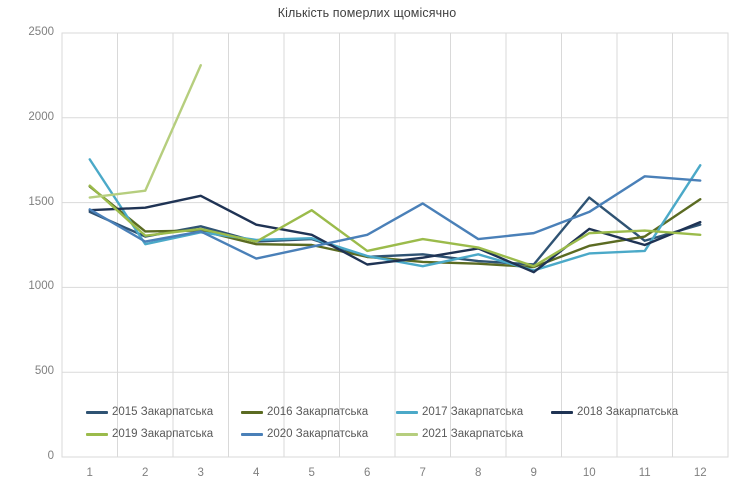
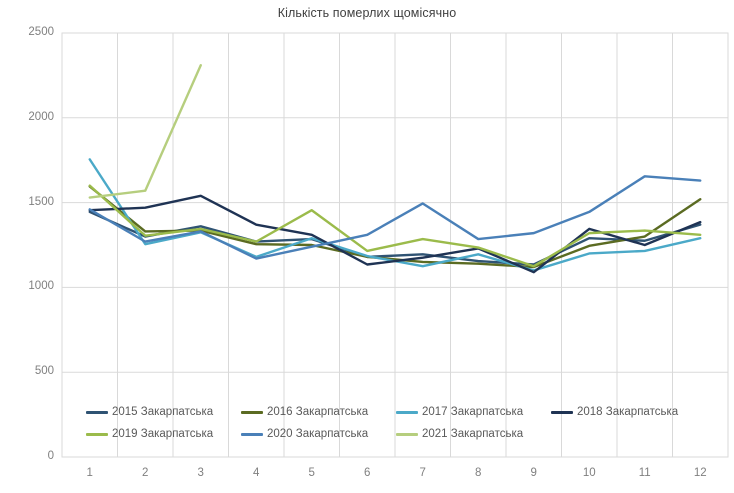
2017 Закарпатська/4: 1280 -> 1180
2015 Закарпатська/10: 1530 -> 1290
2017 Закарпатська/12: 1720 -> 1290
